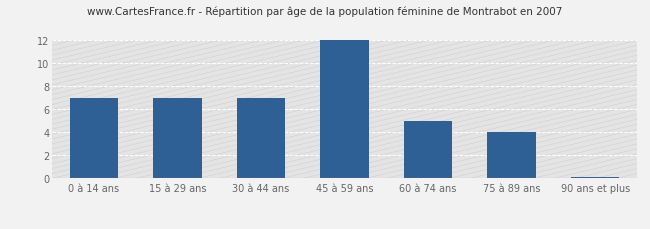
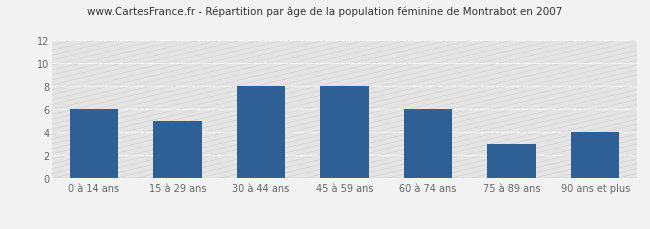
0 à 14 ans: 7.0 -> 6.0
15 à 29 ans: 7.0 -> 5.0
30 à 44 ans: 7.0 -> 8.0
45 à 59 ans: 12.0 -> 8.0
60 à 74 ans: 5.0 -> 6.0
75 à 89 ans: 4.0 -> 3.0
90 ans et plus: 0.1 -> 4.0
